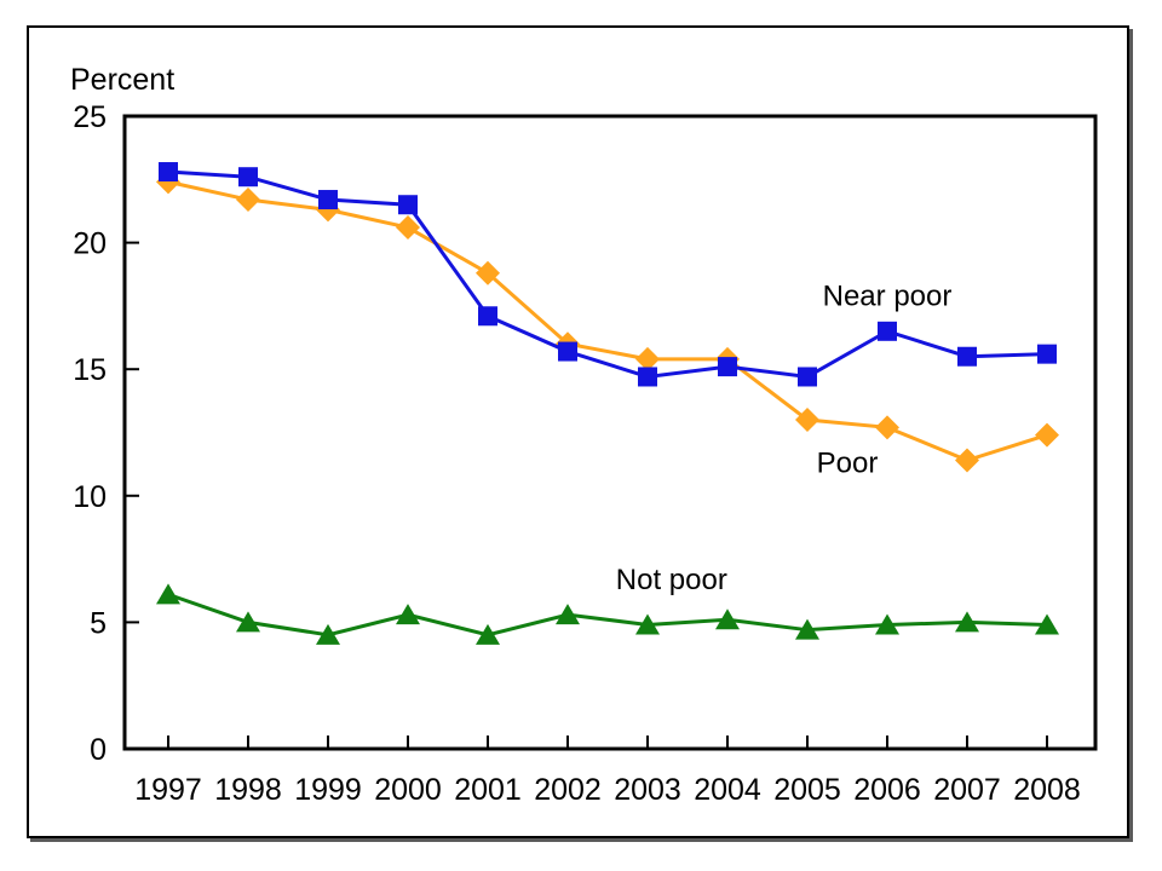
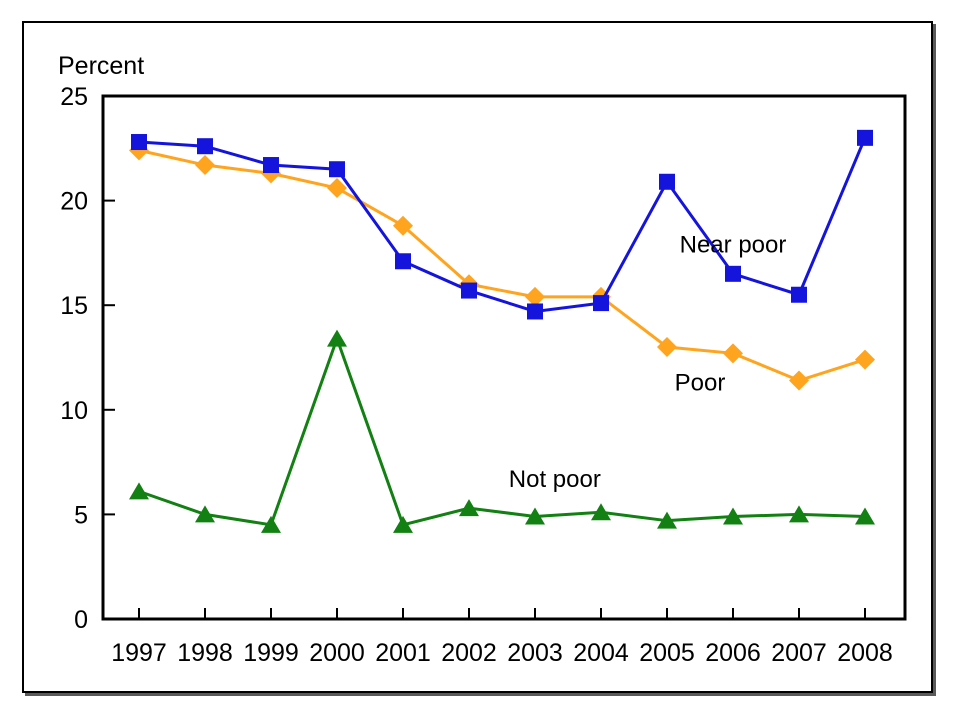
Not poor/2000: 5.3 -> 13.4
Near poor/2005: 14.7 -> 20.9
Near poor/2008: 15.6 -> 23.0
